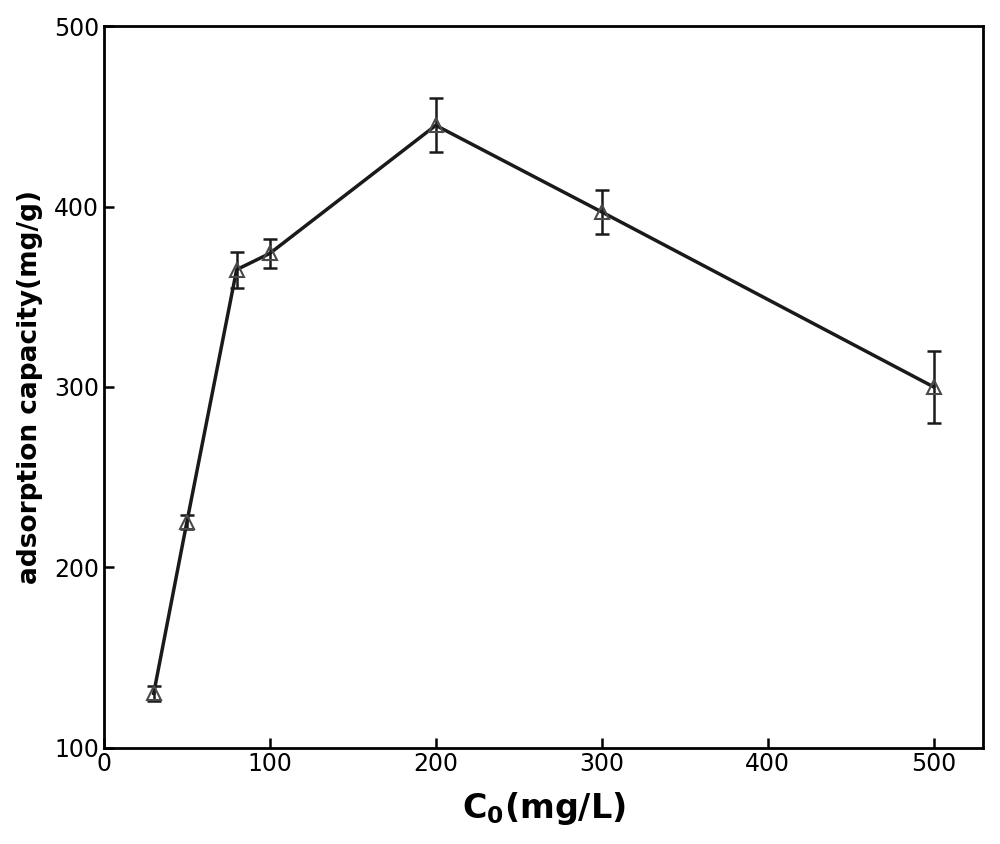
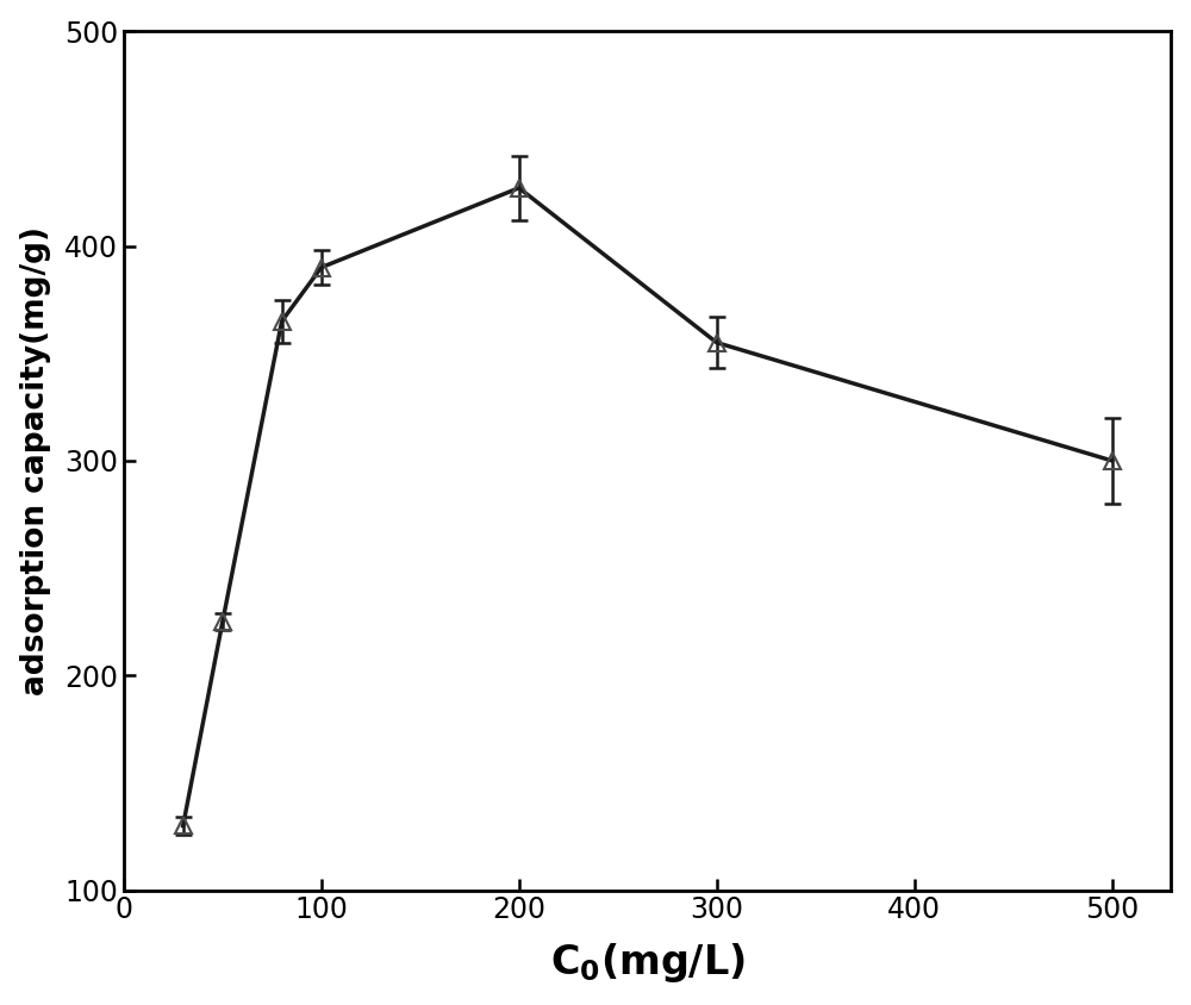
100: 374 -> 390
200: 445 -> 427
300: 397 -> 355
